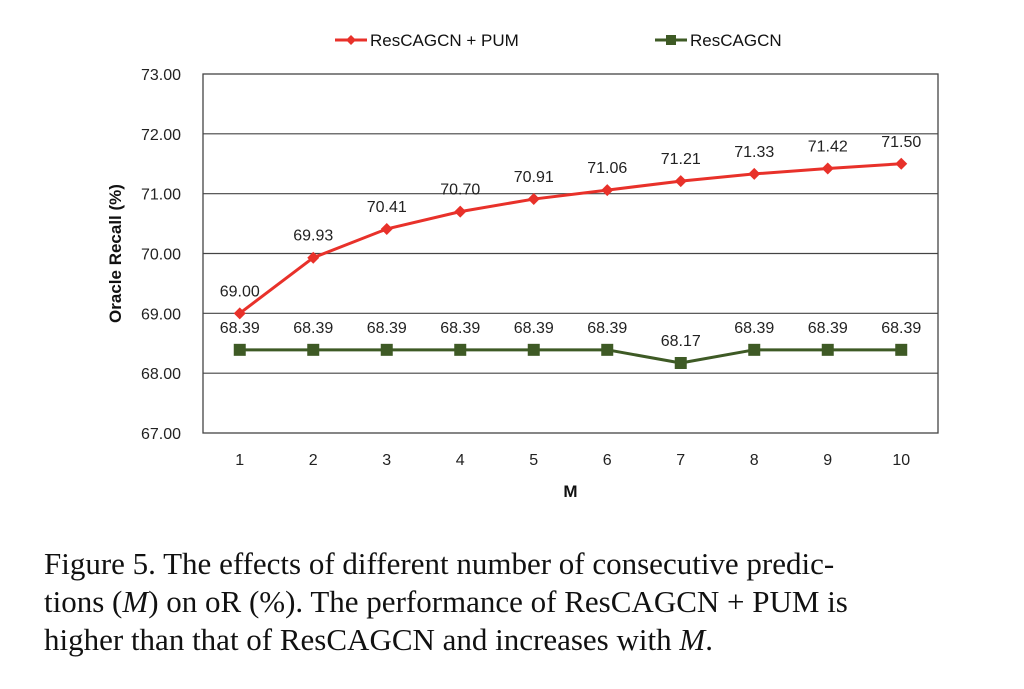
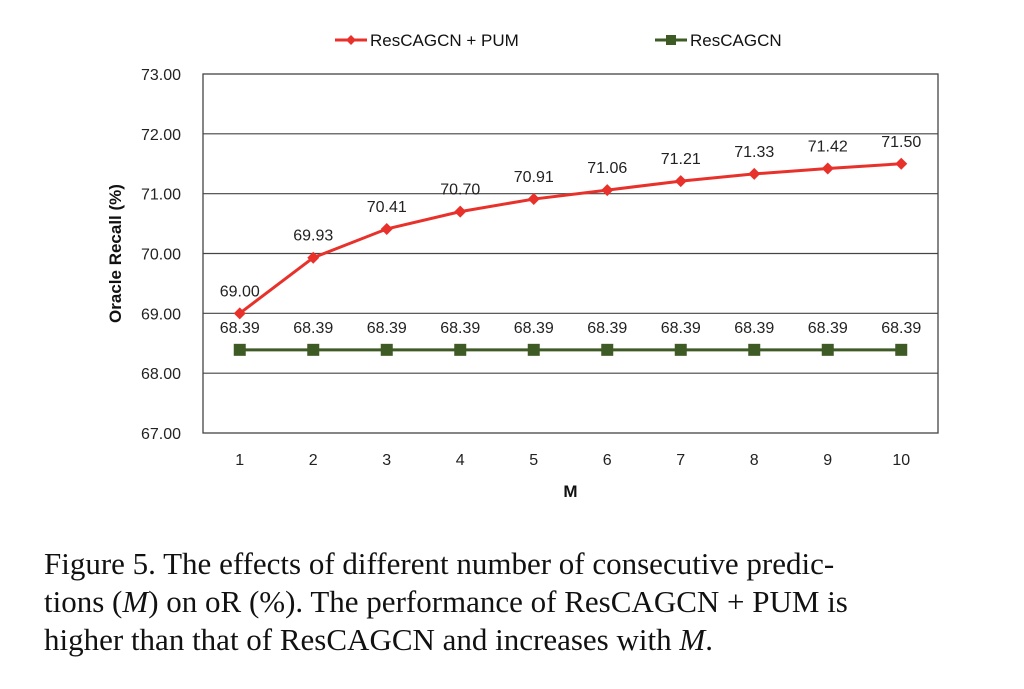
ResCAGCN/7: 68.17 -> 68.39
